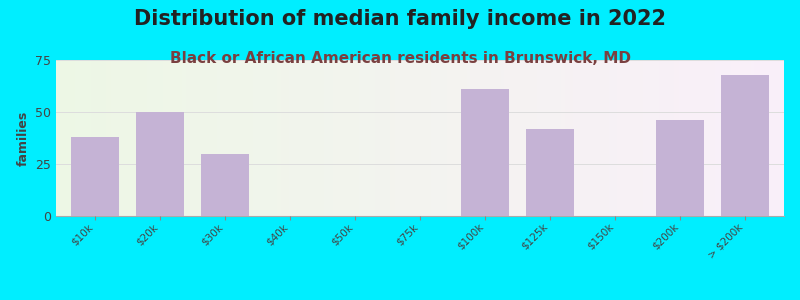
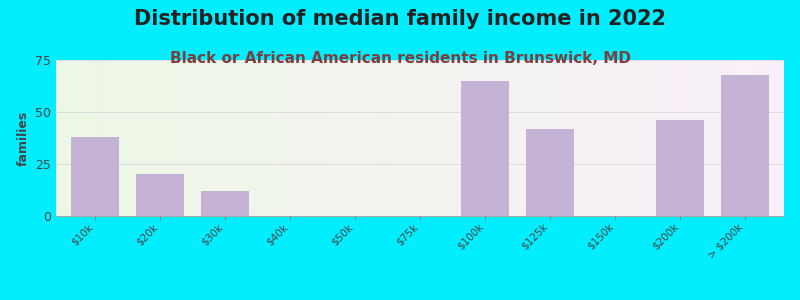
$20k: 50 -> 20
$30k: 30 -> 12
$100k: 61 -> 65
